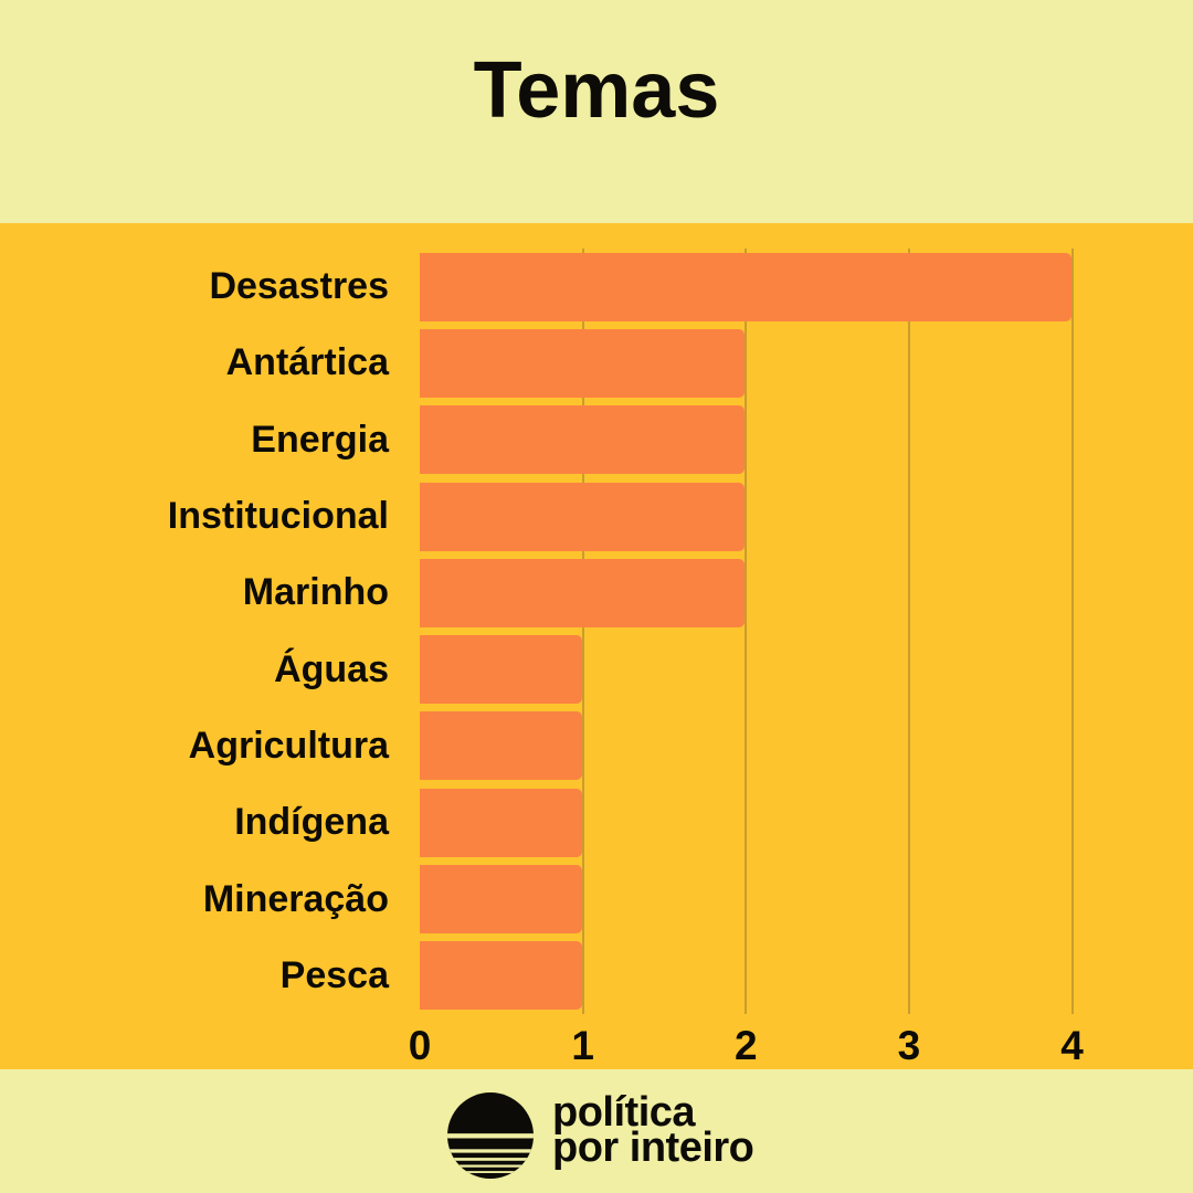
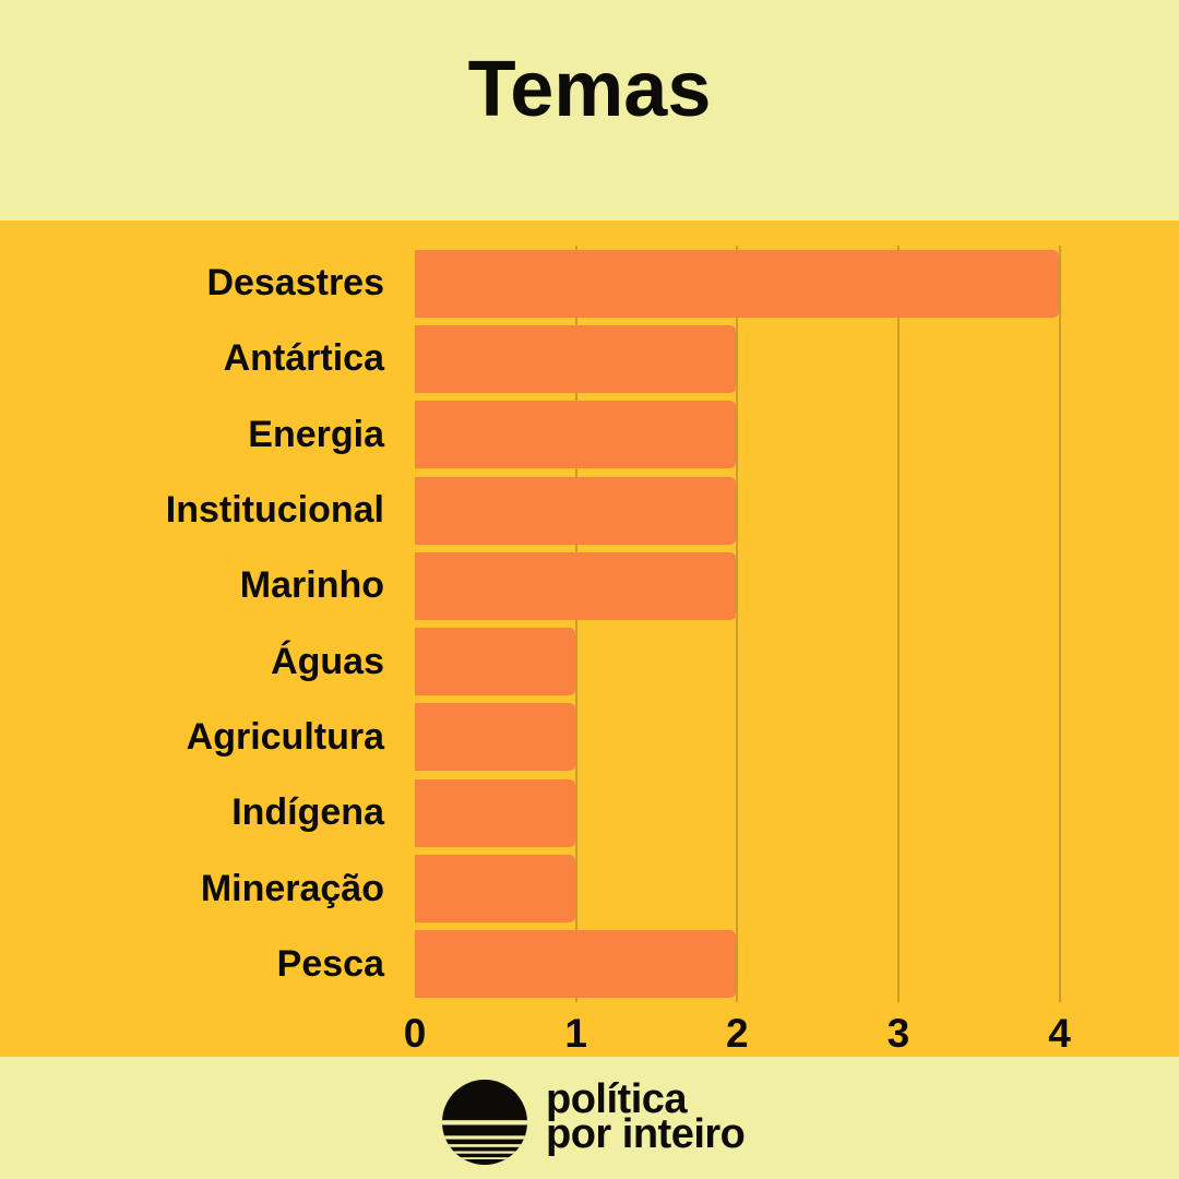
Pesca: 1 -> 2
